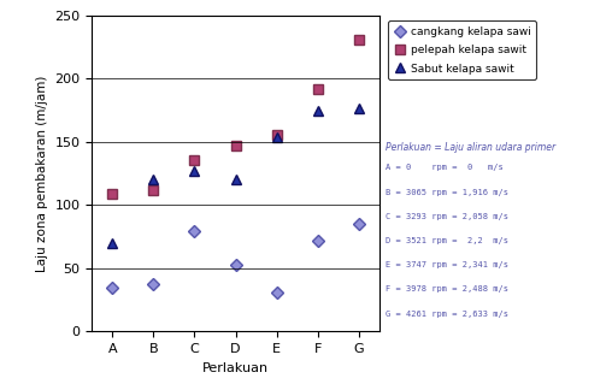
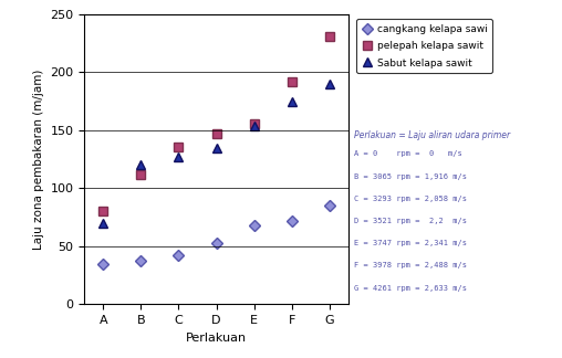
pelepah kelapa sawit/A: 109 -> 80
cangkang kelapa sawi/C: 79 -> 42
Sabut kelapa sawit/D: 120 -> 135
cangkang kelapa sawi/E: 31 -> 68
Sabut kelapa sawit/G: 177 -> 190
